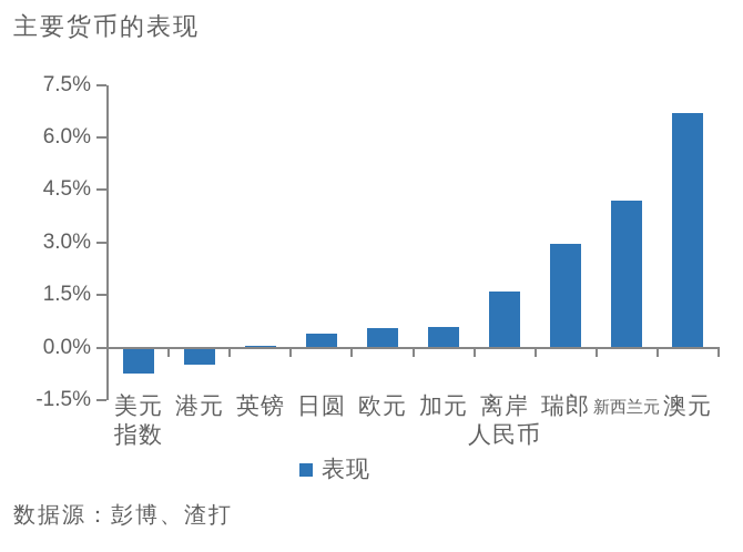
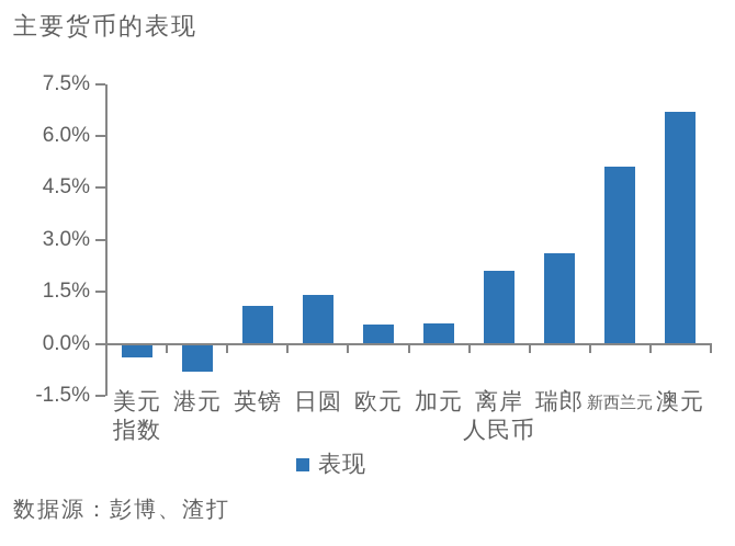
美元指数: -0.8% -> -0.4%
港元: -0.5% -> -0.8%
英镑: 0.1% -> 1.1%
日圆: 0.4% -> 1.4%
离岸人民币: 1.6% -> 2.1%
瑞郎: 3.0% -> 2.6%
新西兰元: 4.2% -> 5.1%
